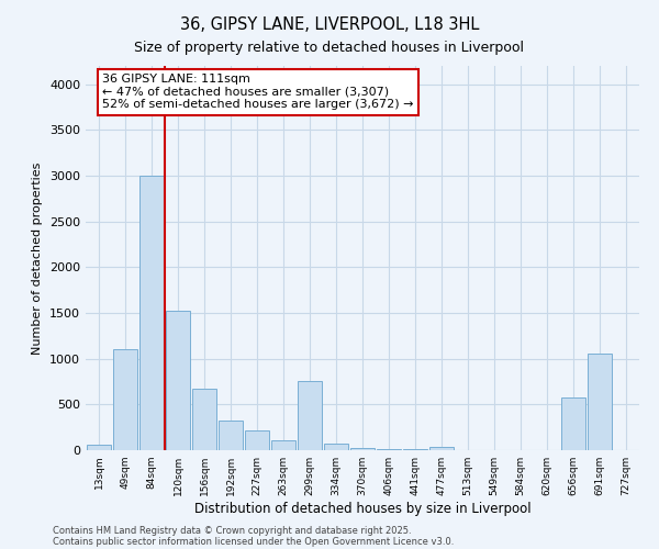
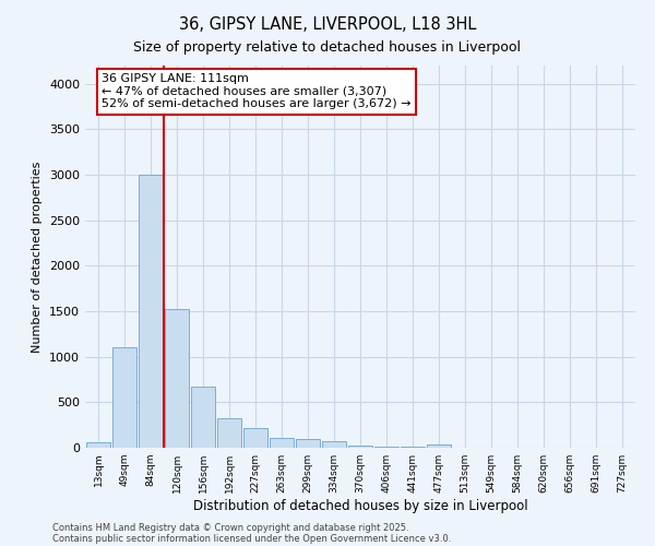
299sqm: 760 -> 100
656sqm: 580 -> 0
691sqm: 1060 -> 0
